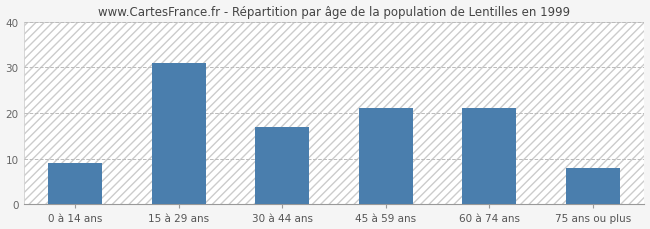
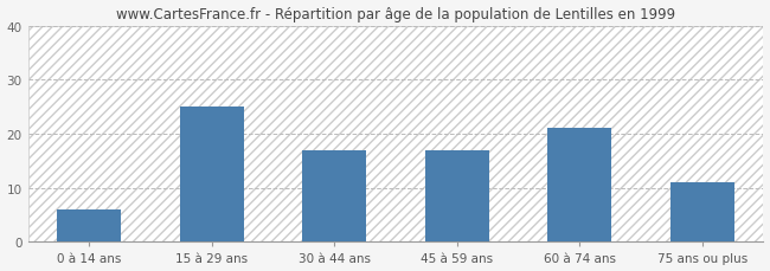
0 à 14 ans: 9 -> 6
15 à 29 ans: 31 -> 25
45 à 59 ans: 21 -> 17
75 ans ou plus: 8 -> 11
